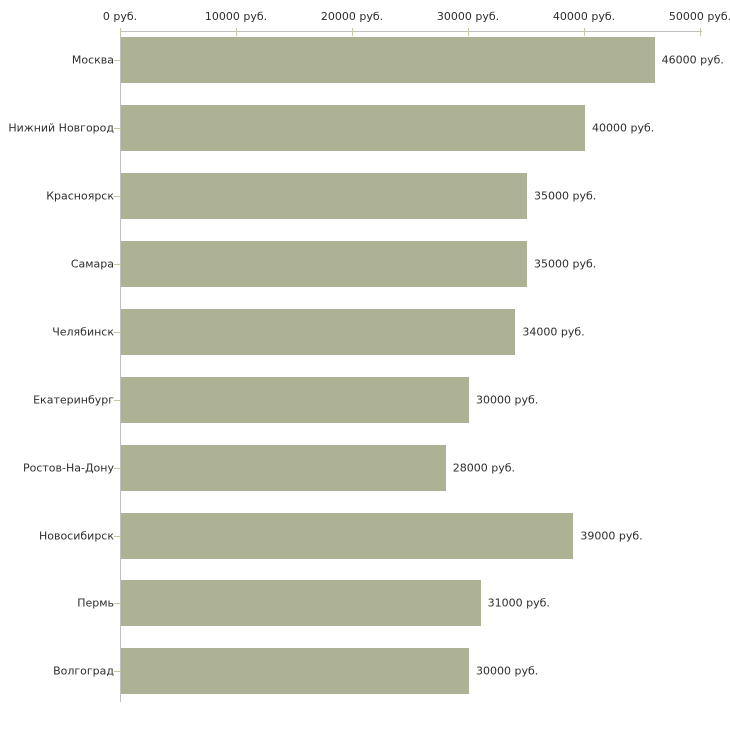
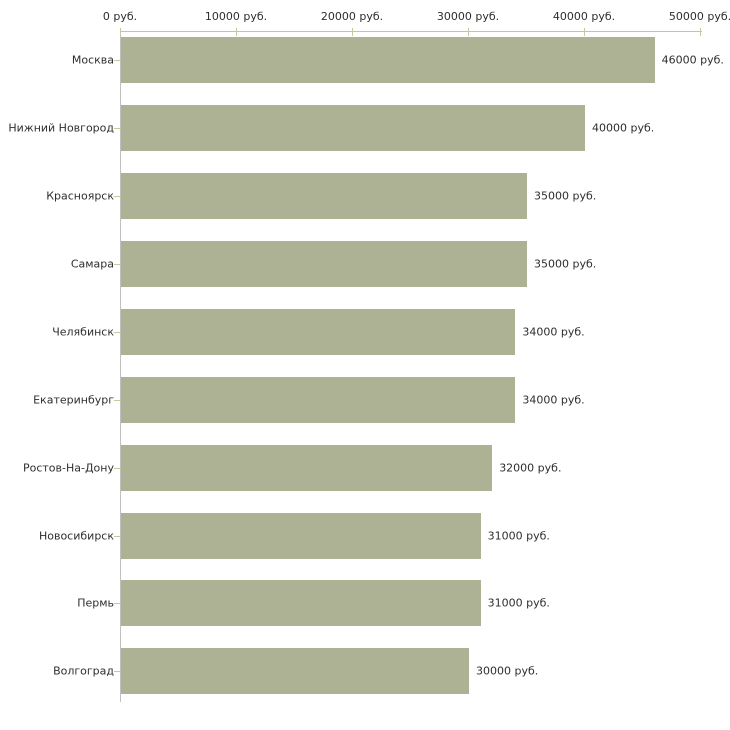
Екатеринбург: 30000 -> 34000
Ростов-На-Дону: 28000 -> 32000
Новосибирск: 39000 -> 31000
